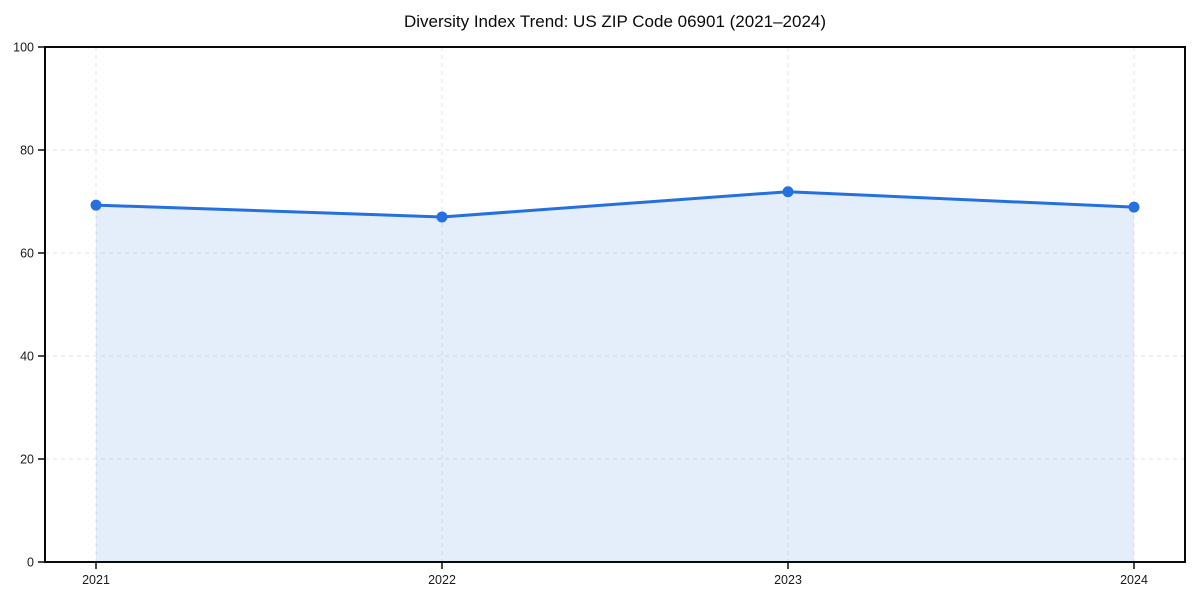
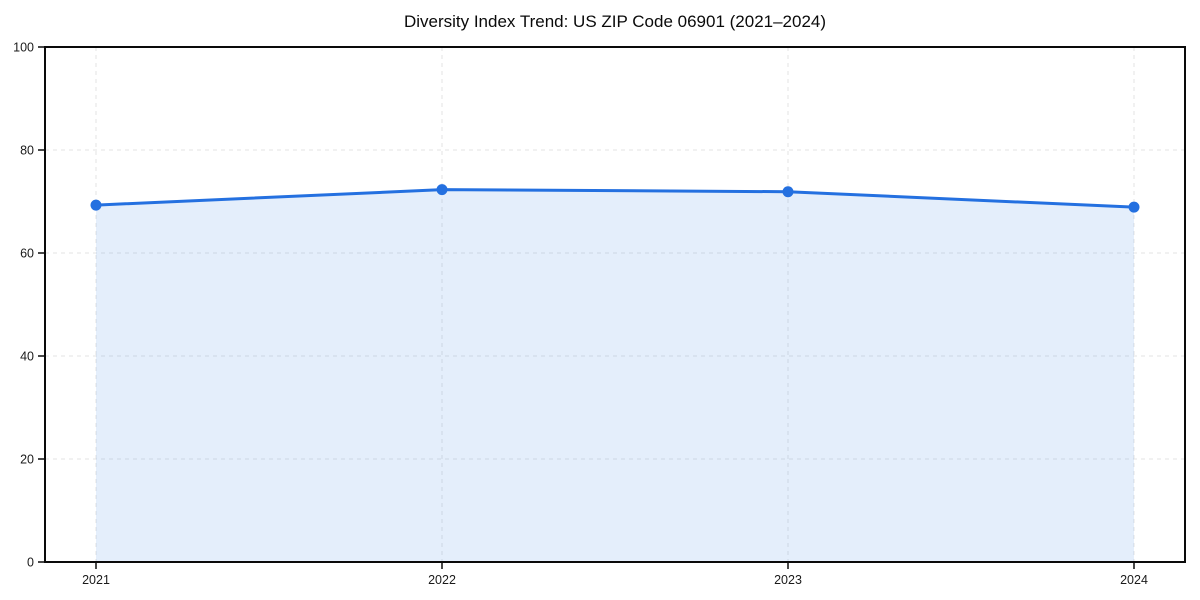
2022: 67 -> 72
